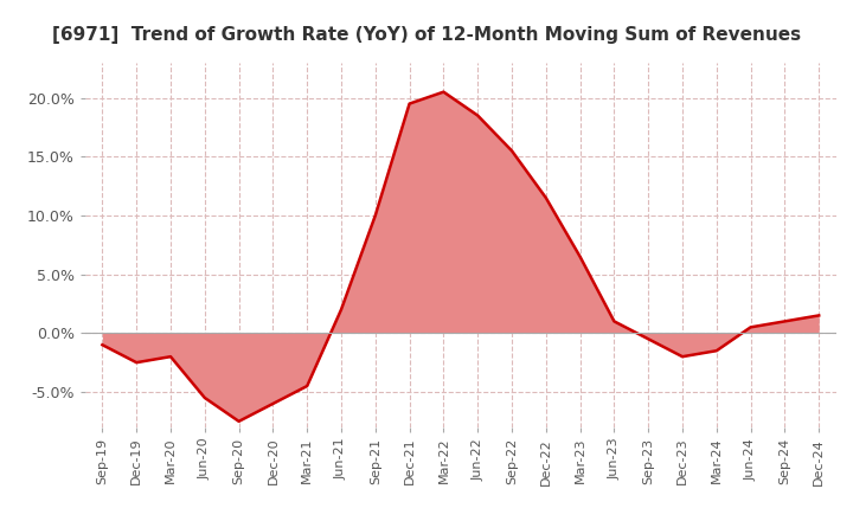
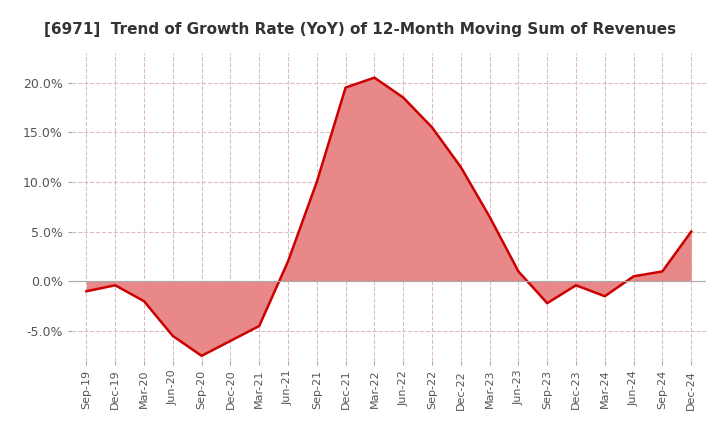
Dec-19: -2.5% -> -0.4%
Sep-23: -0.5% -> -2.2%
Dec-23: -2.0% -> -0.4%
Dec-24: 1.5% -> 5.0%
